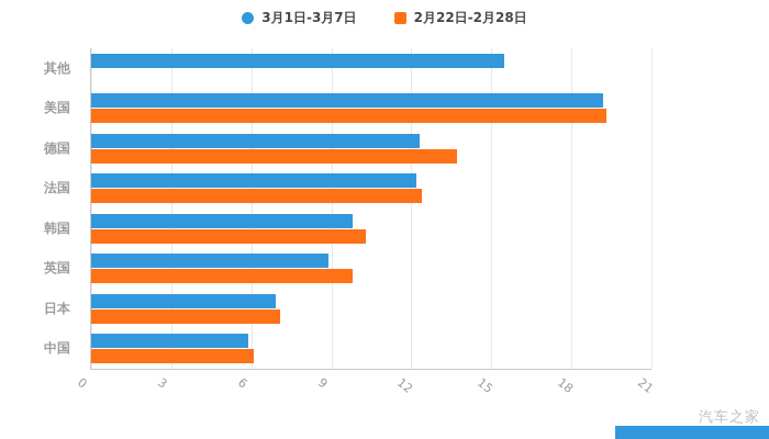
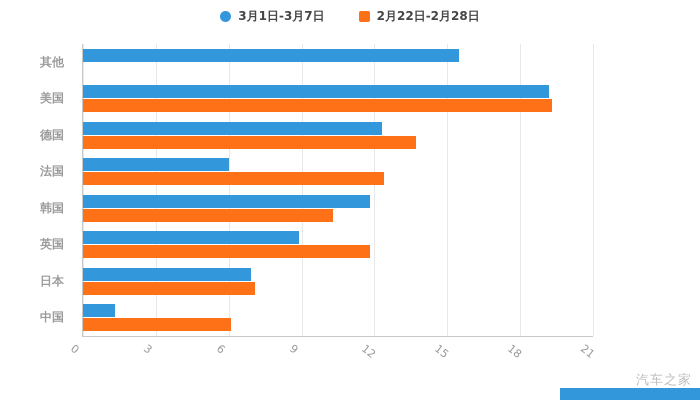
3月1日-3月7日/法国: 12.2 -> 6.0
3月1日-3月7日/韩国: 9.8 -> 11.8
2月22日-2月28日/英国: 9.8 -> 11.8
3月1日-3月7日/中国: 5.9 -> 1.3
